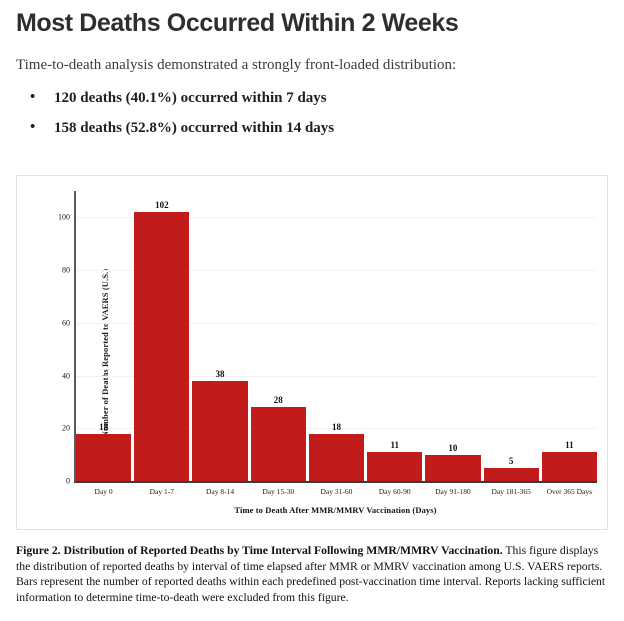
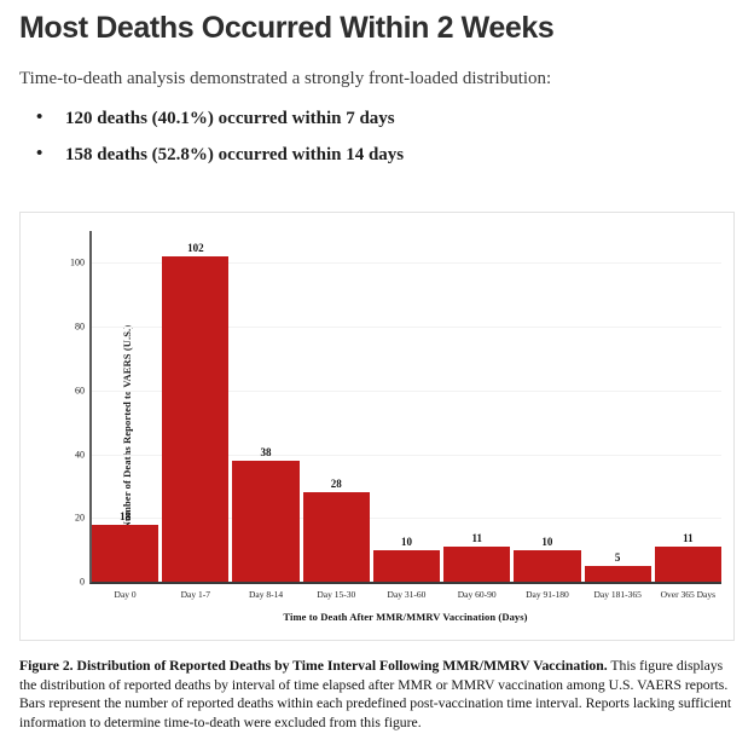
Day 31-60: 18 -> 10
